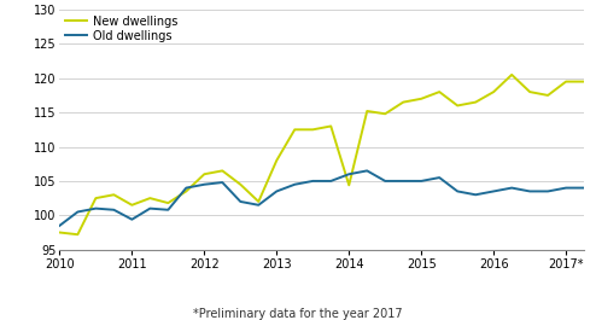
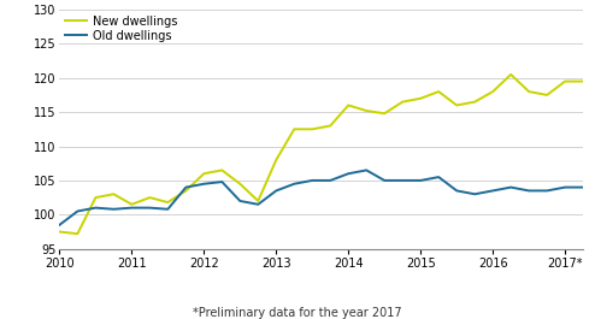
Old dwellings/2011: 99.4 -> 101.0
New dwellings/2014: 104.4 -> 116.0
